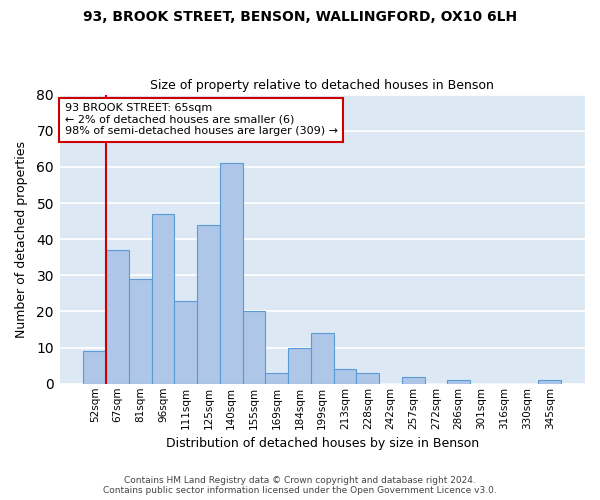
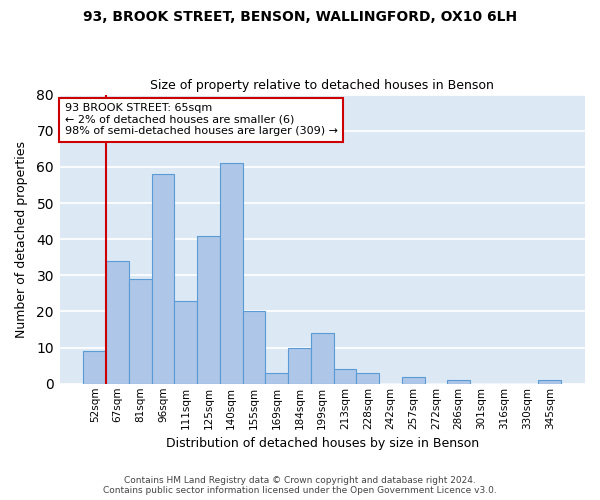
67sqm: 37 -> 34
96sqm: 47 -> 58
125sqm: 44 -> 41
